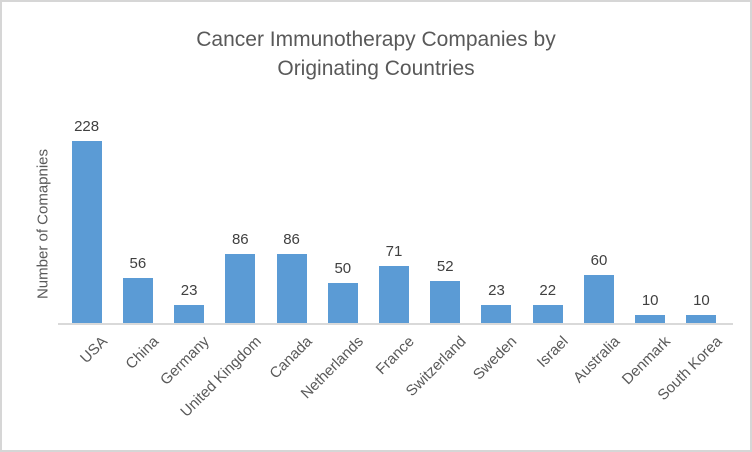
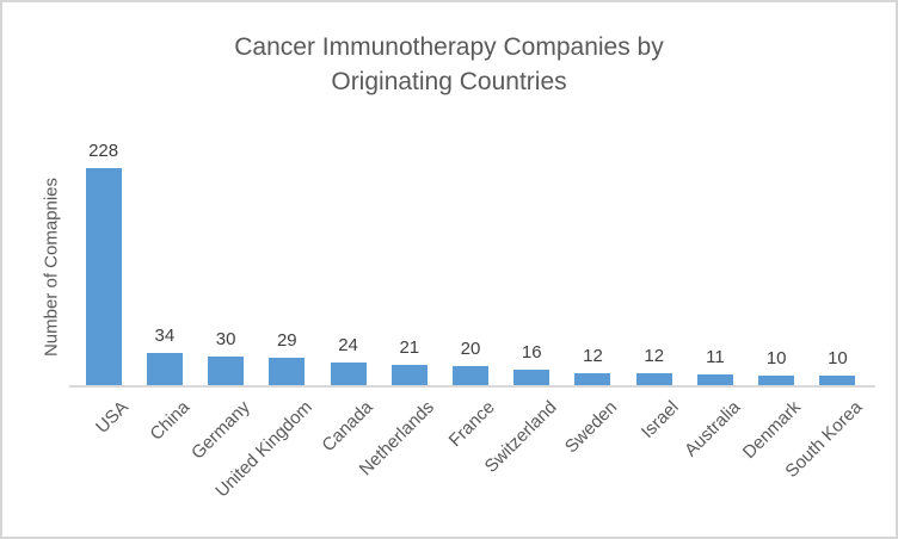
China: 56 -> 34
Germany: 23 -> 30
United Kingdom: 86 -> 29
Canada: 86 -> 24
Netherlands: 50 -> 21
France: 71 -> 20
Switzerland: 52 -> 16
Sweden: 23 -> 12
Israel: 22 -> 12
Australia: 60 -> 11
